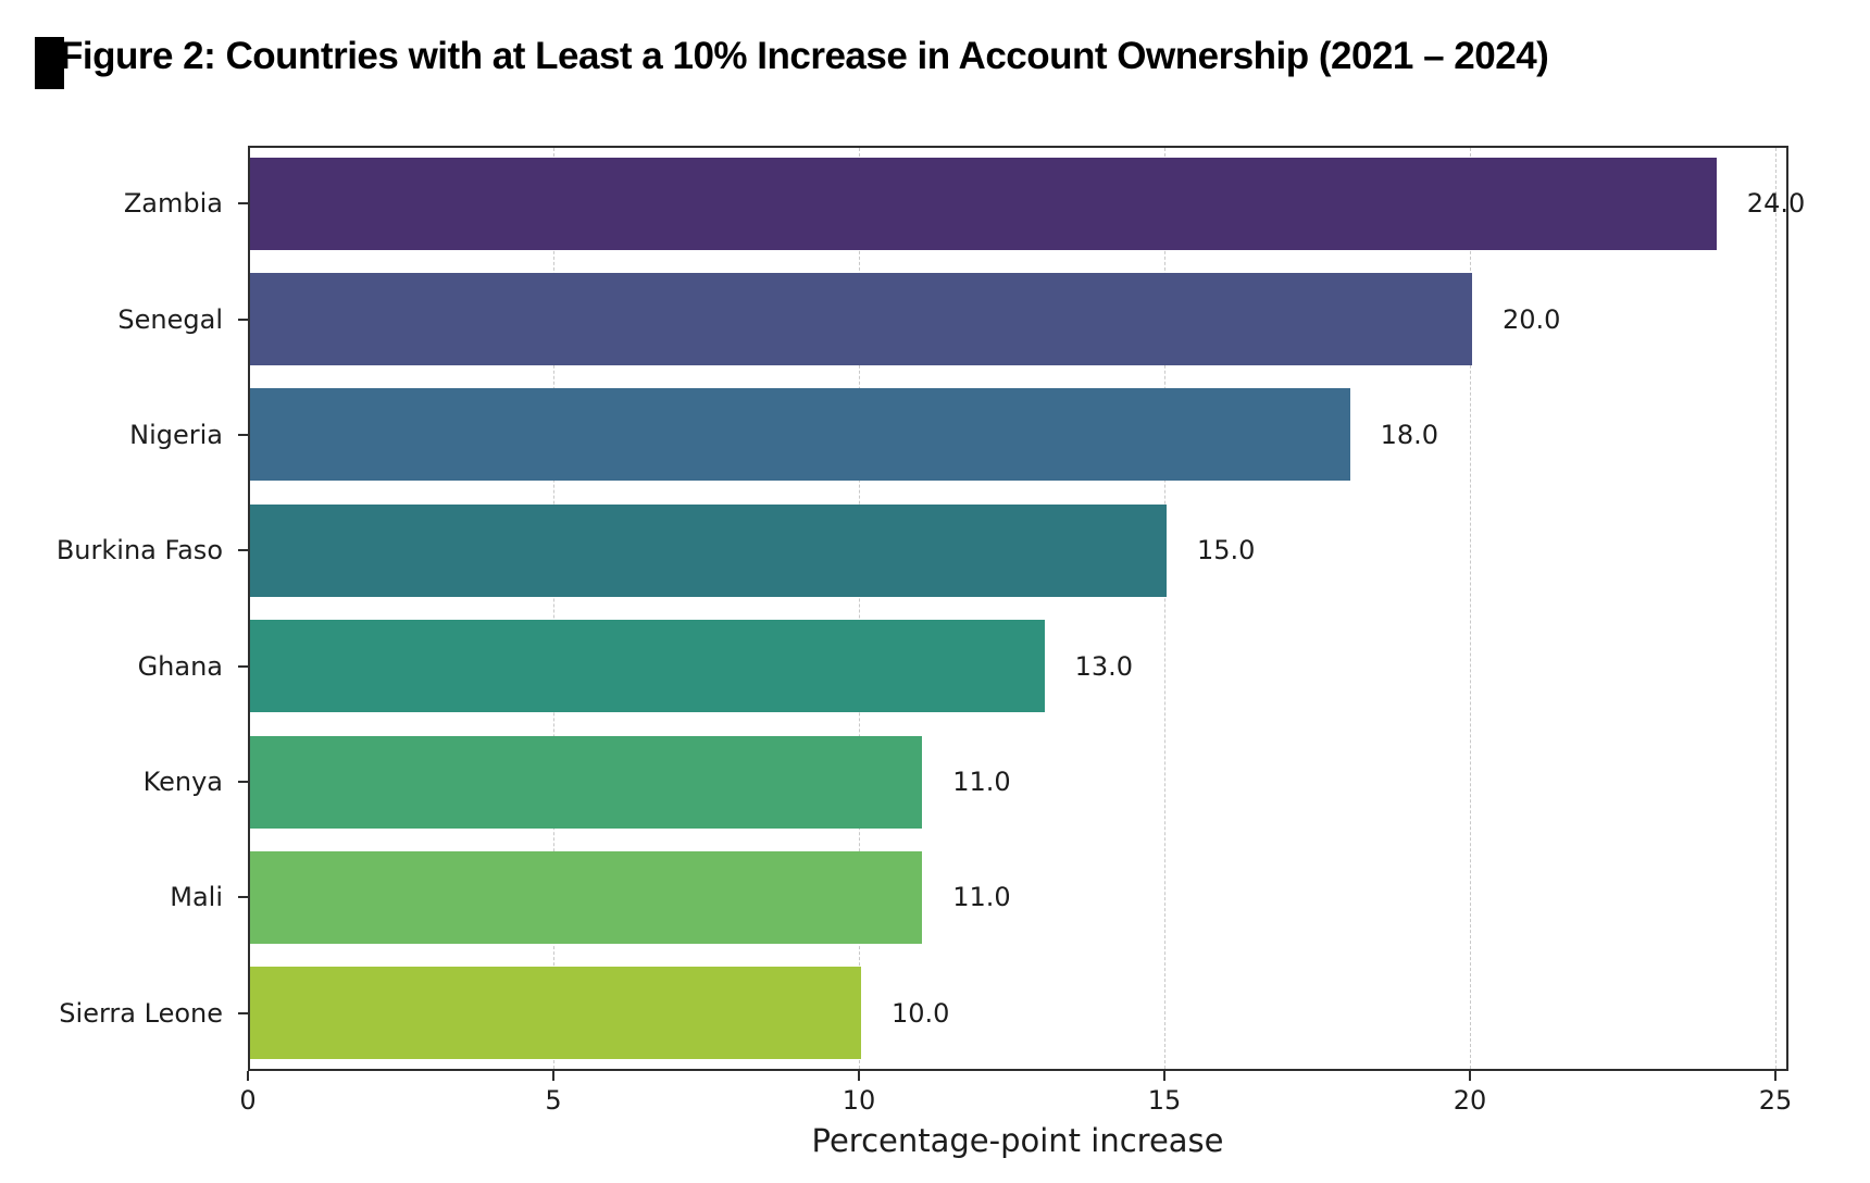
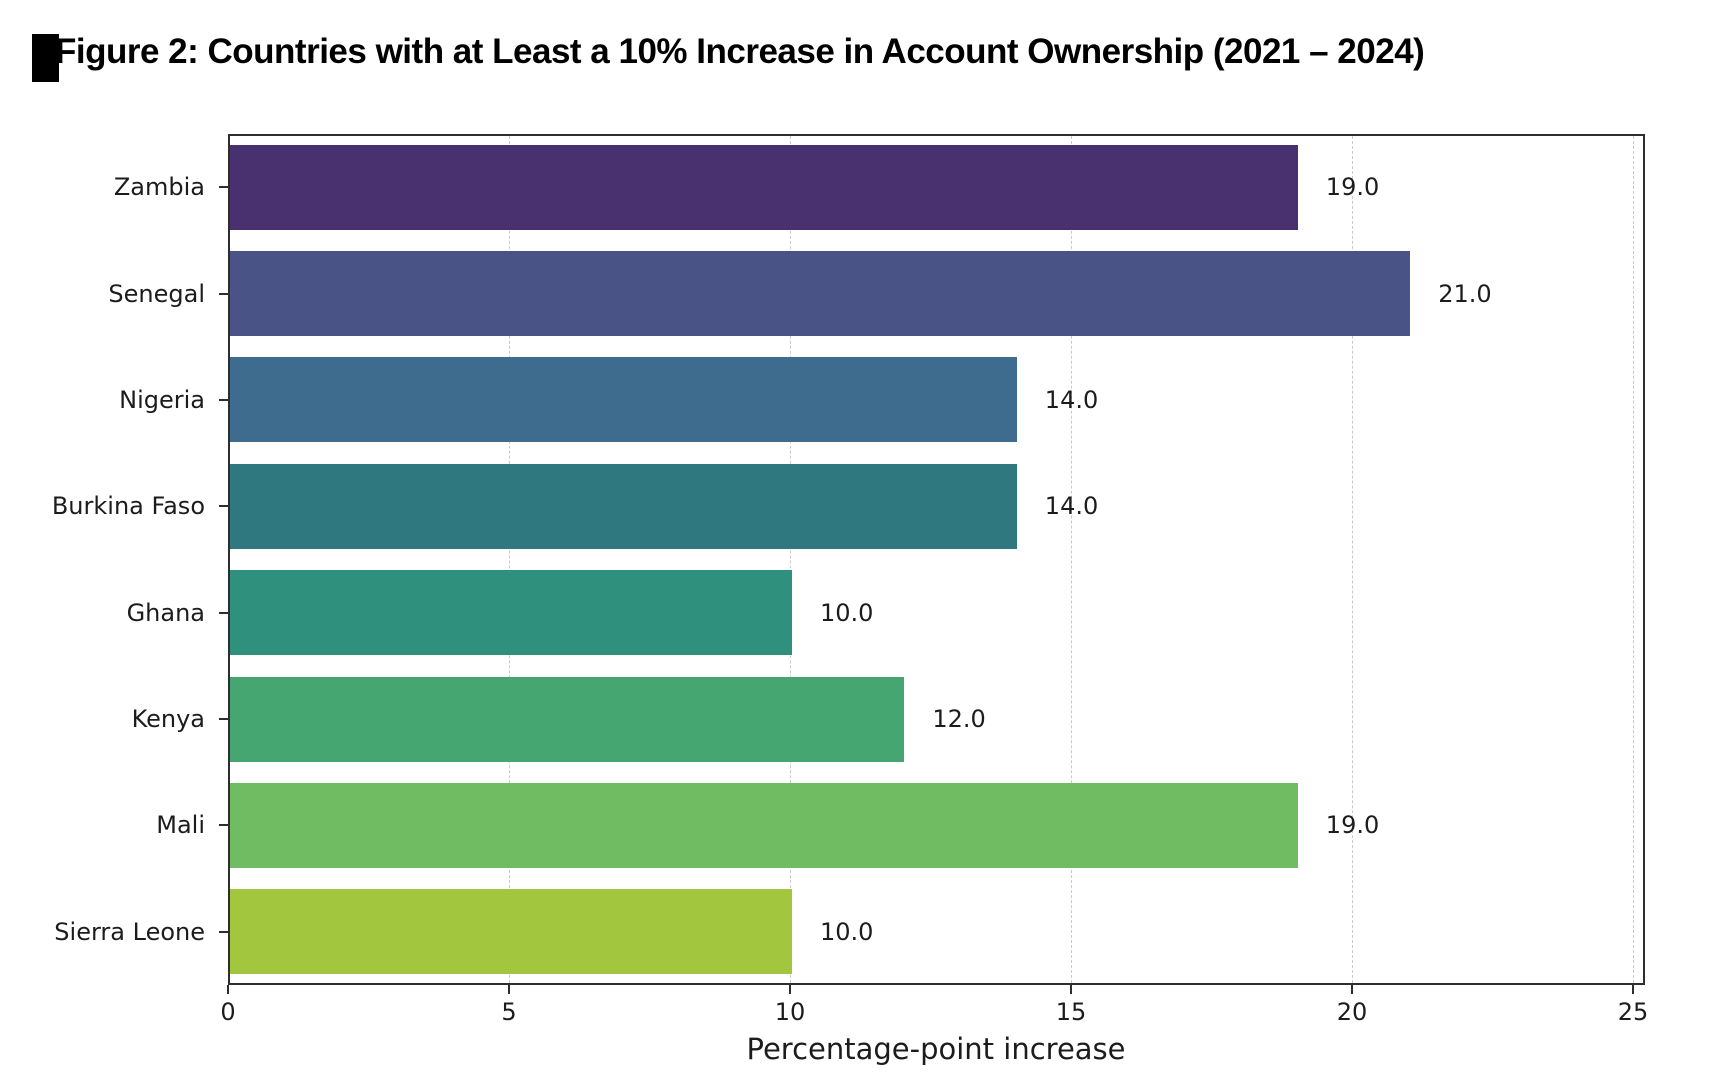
Zambia: 24.0 -> 19.0
Senegal: 20.0 -> 21.0
Nigeria: 18.0 -> 14.0
Burkina Faso: 15.0 -> 14.0
Ghana: 13.0 -> 10.0
Kenya: 11.0 -> 12.0
Mali: 11.0 -> 19.0
